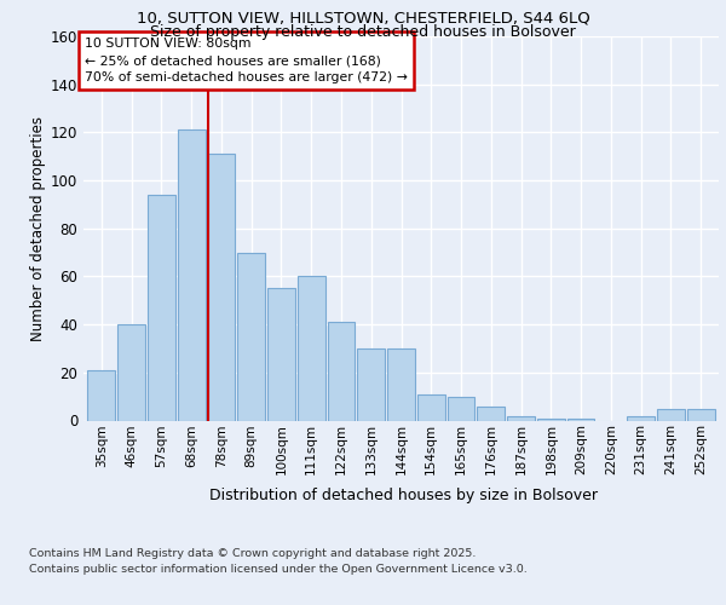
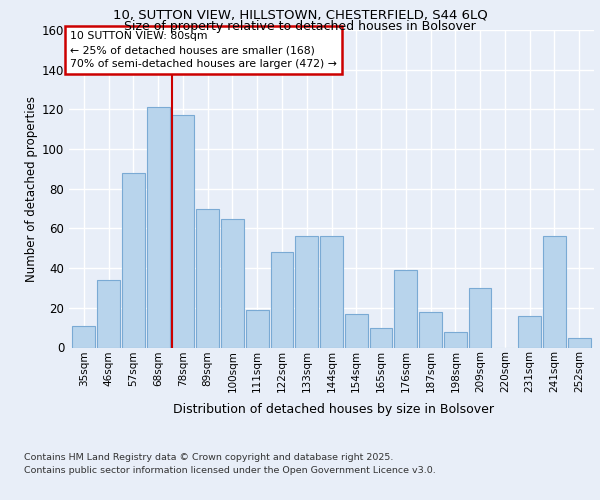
35sqm: 21 -> 11
46sqm: 40 -> 34
57sqm: 94 -> 88
78sqm: 111 -> 117
100sqm: 55 -> 65
111sqm: 60 -> 19
122sqm: 41 -> 48
133sqm: 30 -> 56
144sqm: 30 -> 56
154sqm: 11 -> 17
176sqm: 6 -> 39
187sqm: 2 -> 18
198sqm: 1 -> 8
209sqm: 1 -> 30
231sqm: 2 -> 16
241sqm: 5 -> 56
